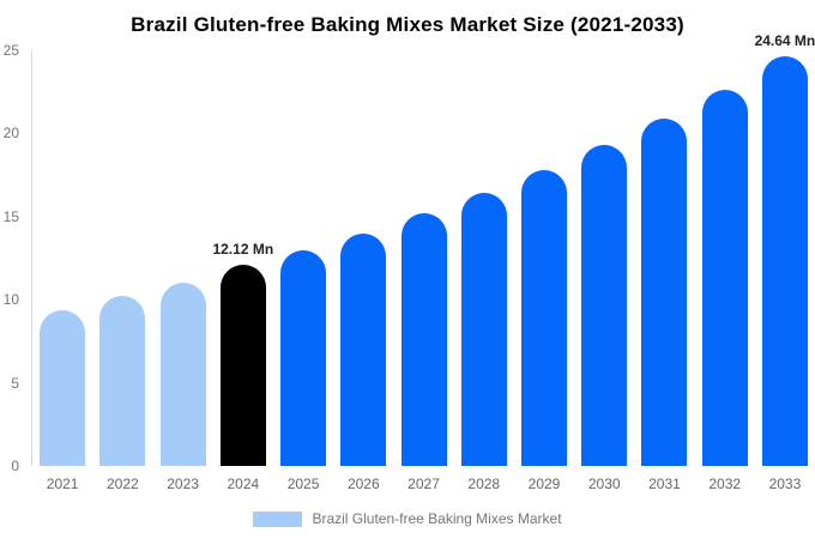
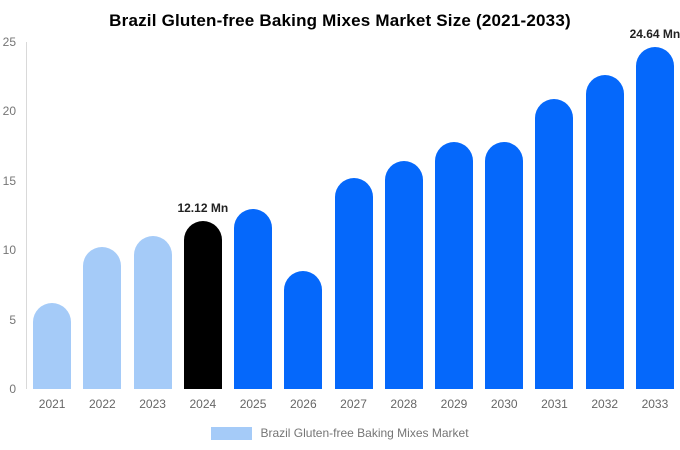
2021: 9.4 -> 6.2
2026: 14.0 -> 8.5
2030: 19.3 -> 17.8
